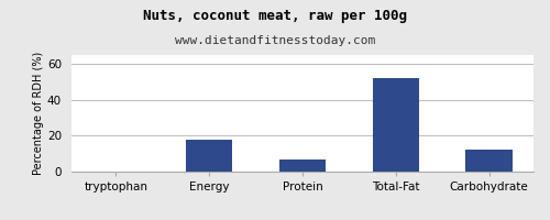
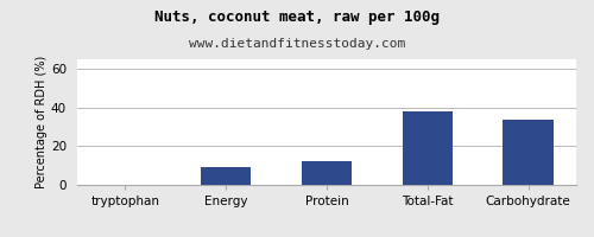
Energy: 18 -> 9
Protein: 7 -> 12
Total-Fat: 52 -> 38
Carbohydrate: 12 -> 34
